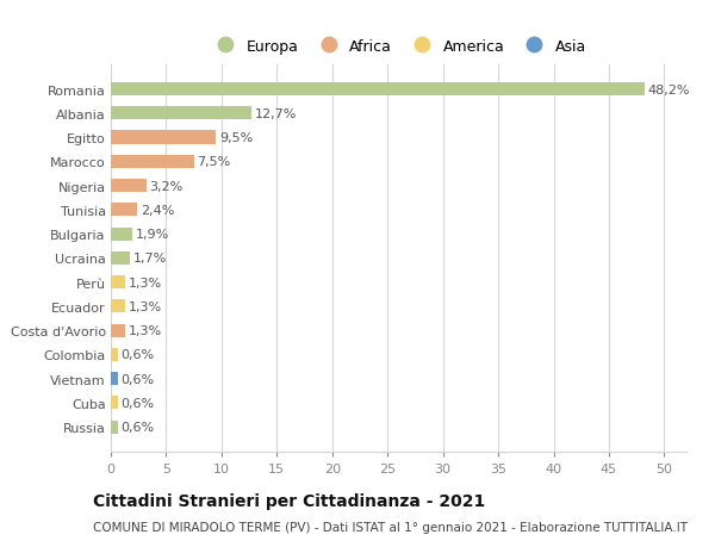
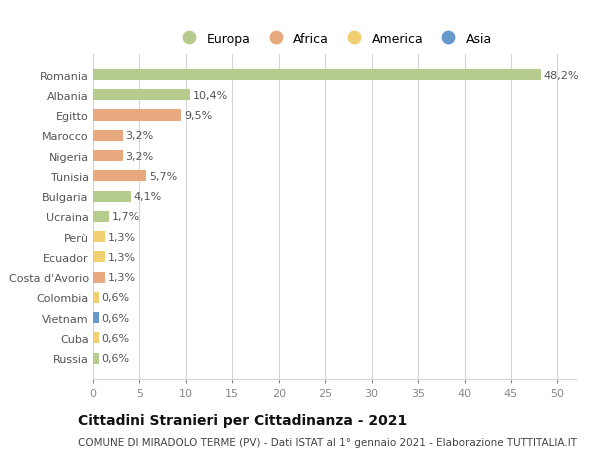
Albania: 12,7% -> 10,4%
Marocco: 7,5% -> 3,2%
Tunisia: 2,4% -> 5,7%
Bulgaria: 1,9% -> 4,1%
